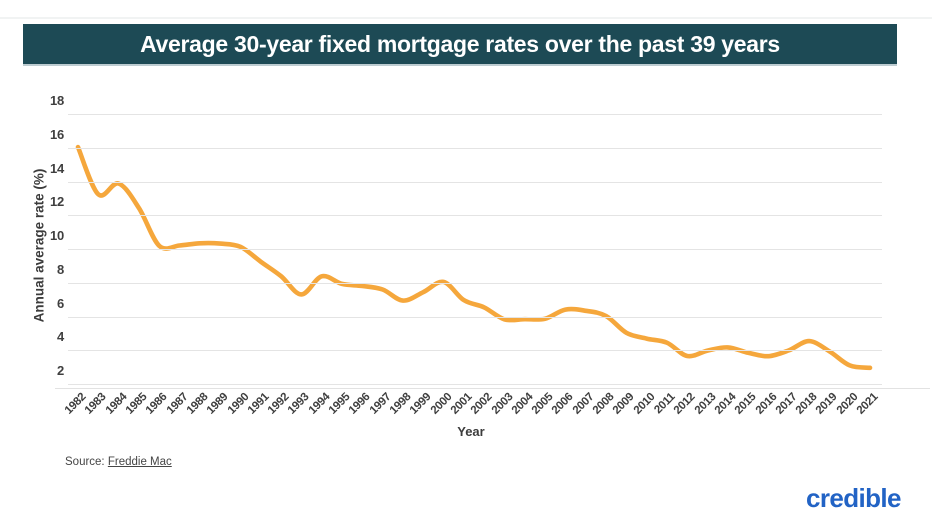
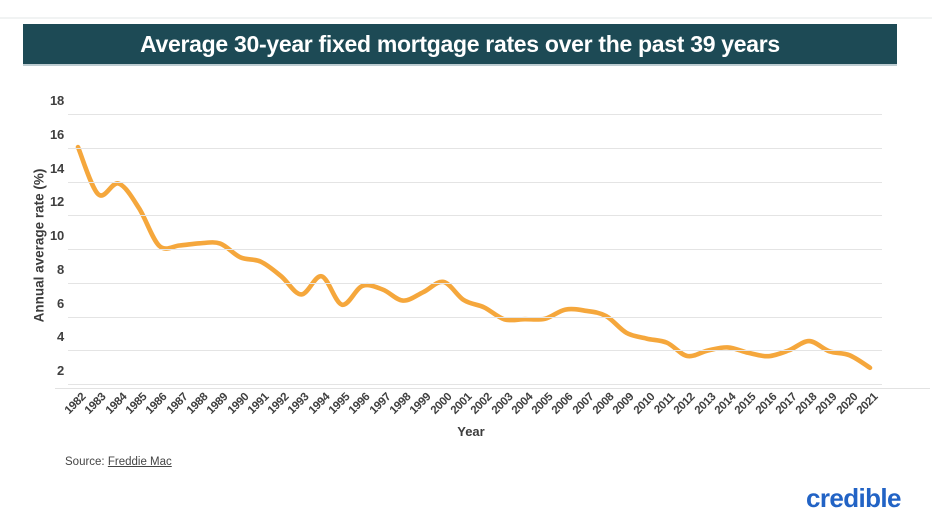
1990: 10.1 -> 9.5
1995: 7.9 -> 6.7
2020: 3.1 -> 3.7
